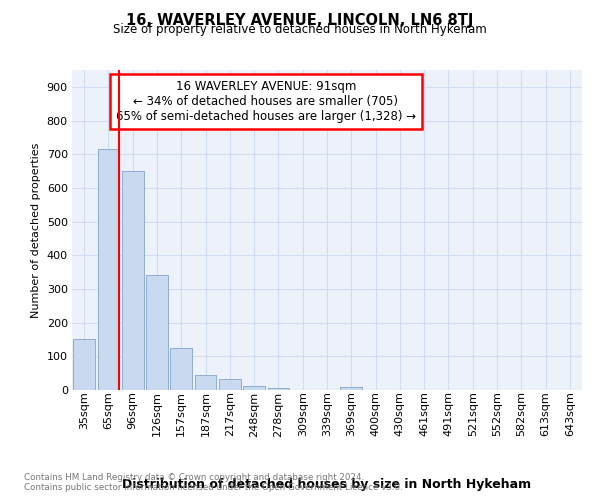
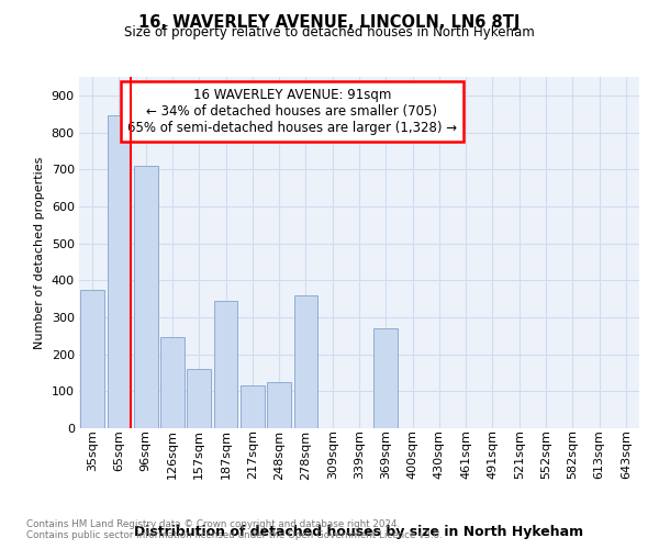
35sqm: 150 -> 375
65sqm: 715 -> 845
96sqm: 650 -> 710
126sqm: 340 -> 245
157sqm: 125 -> 160
187sqm: 45 -> 345
217sqm: 32 -> 115
248sqm: 13 -> 125
278sqm: 5 -> 360
369sqm: 10 -> 270
